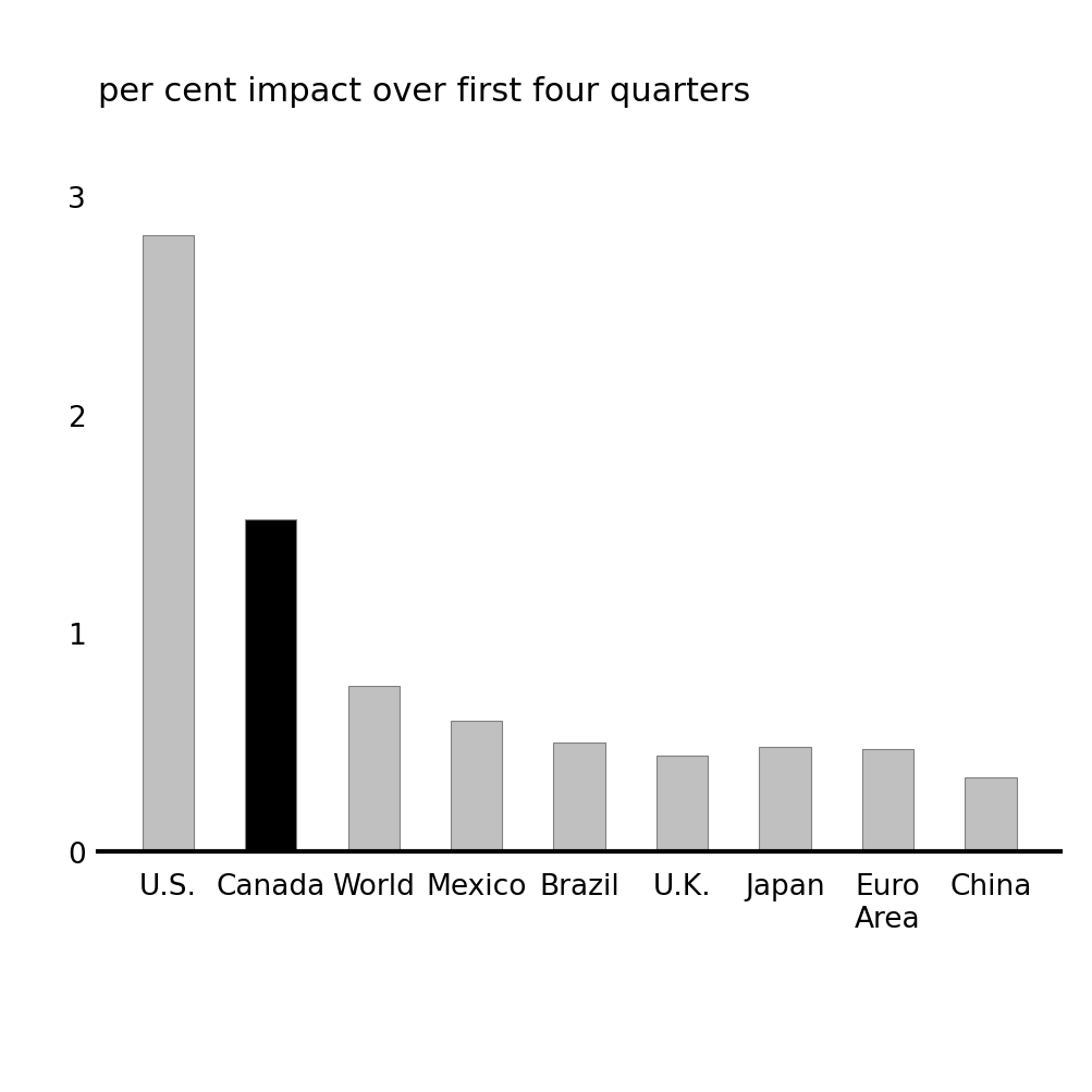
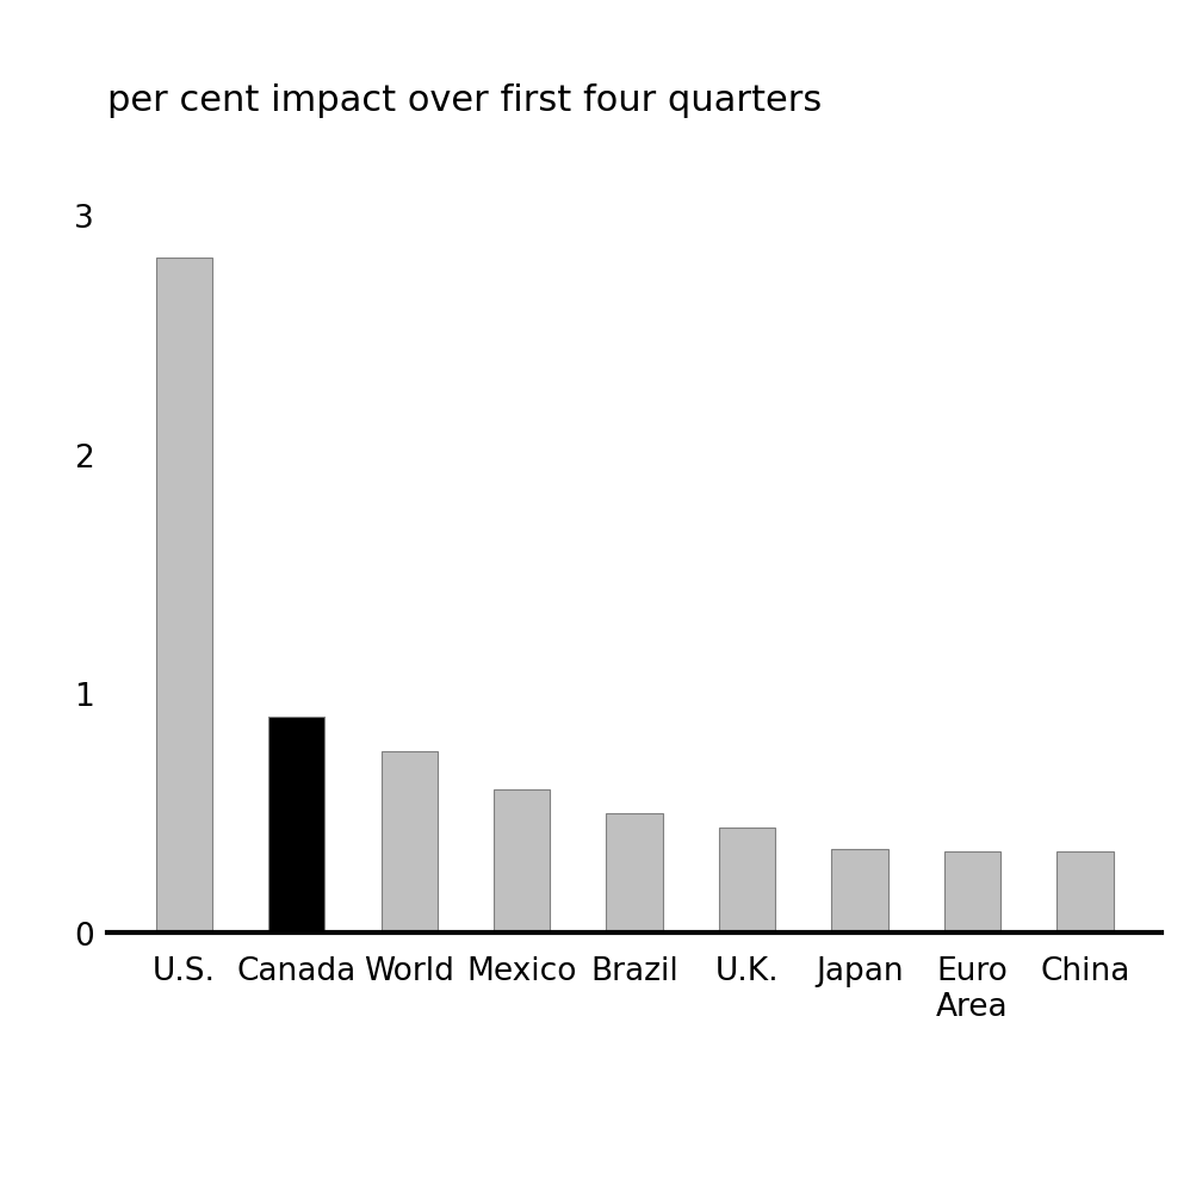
Canada: 1.52 -> 0.90
Japan: 0.48 -> 0.35
Euro Area: 0.47 -> 0.34
